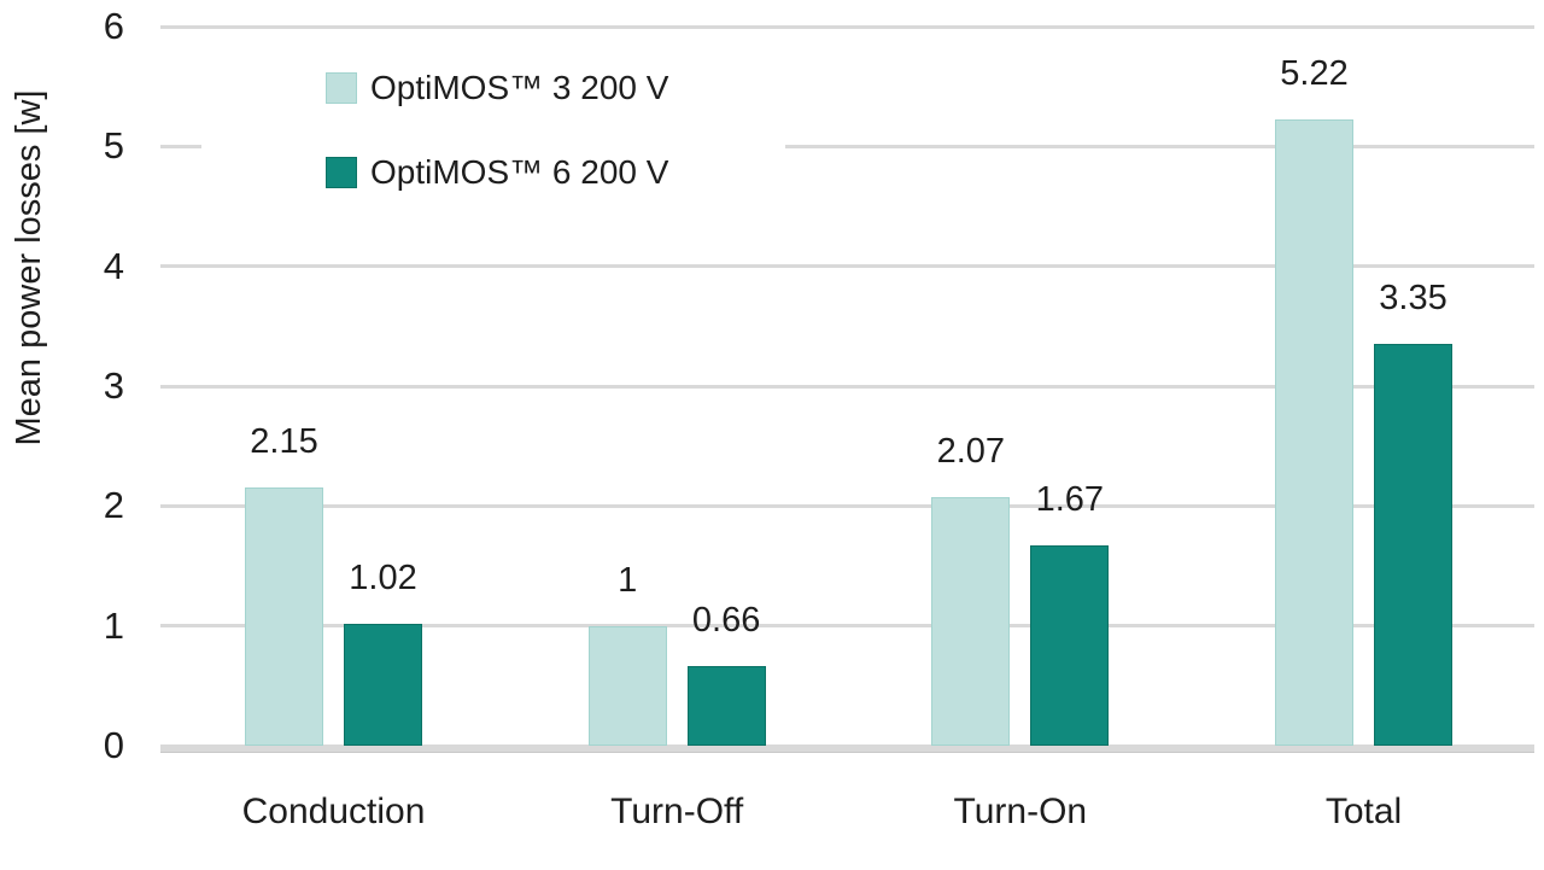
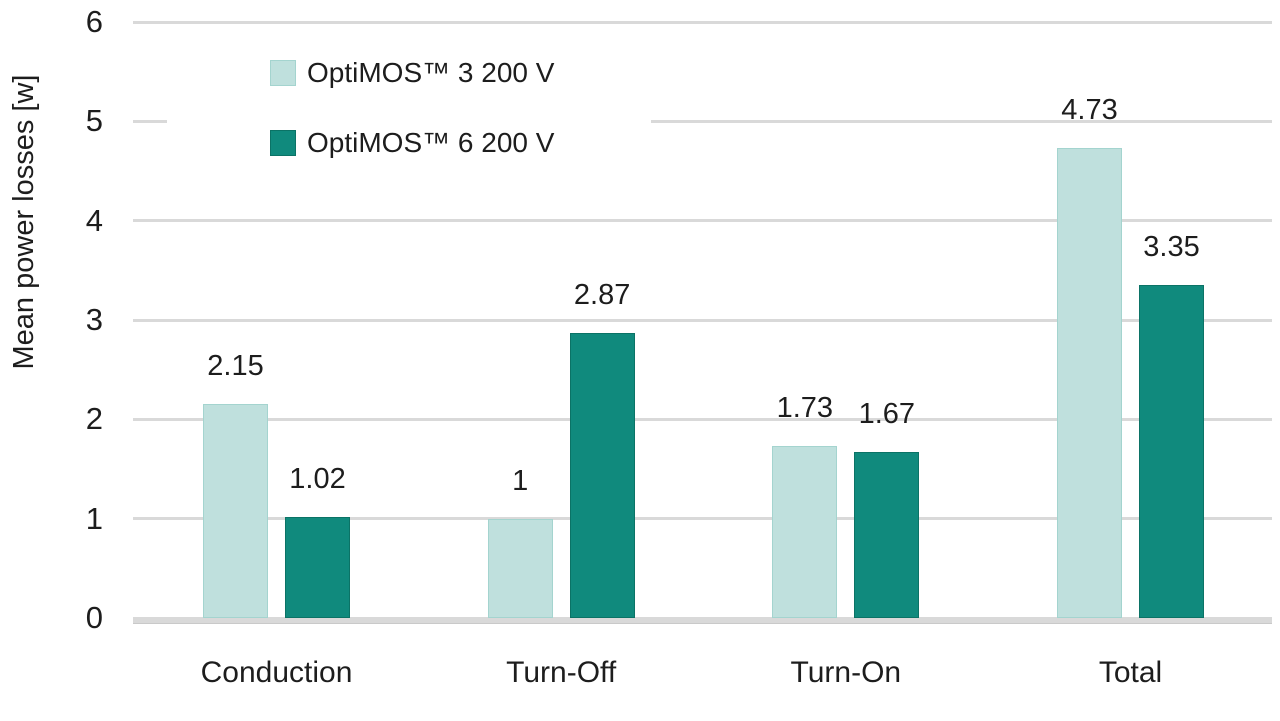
OptiMOS™ 6 200 V/Turn-Off: 0.66 -> 2.87
OptiMOS™ 3 200 V/Turn-On: 2.07 -> 1.73
OptiMOS™ 3 200 V/Total: 5.22 -> 4.73
